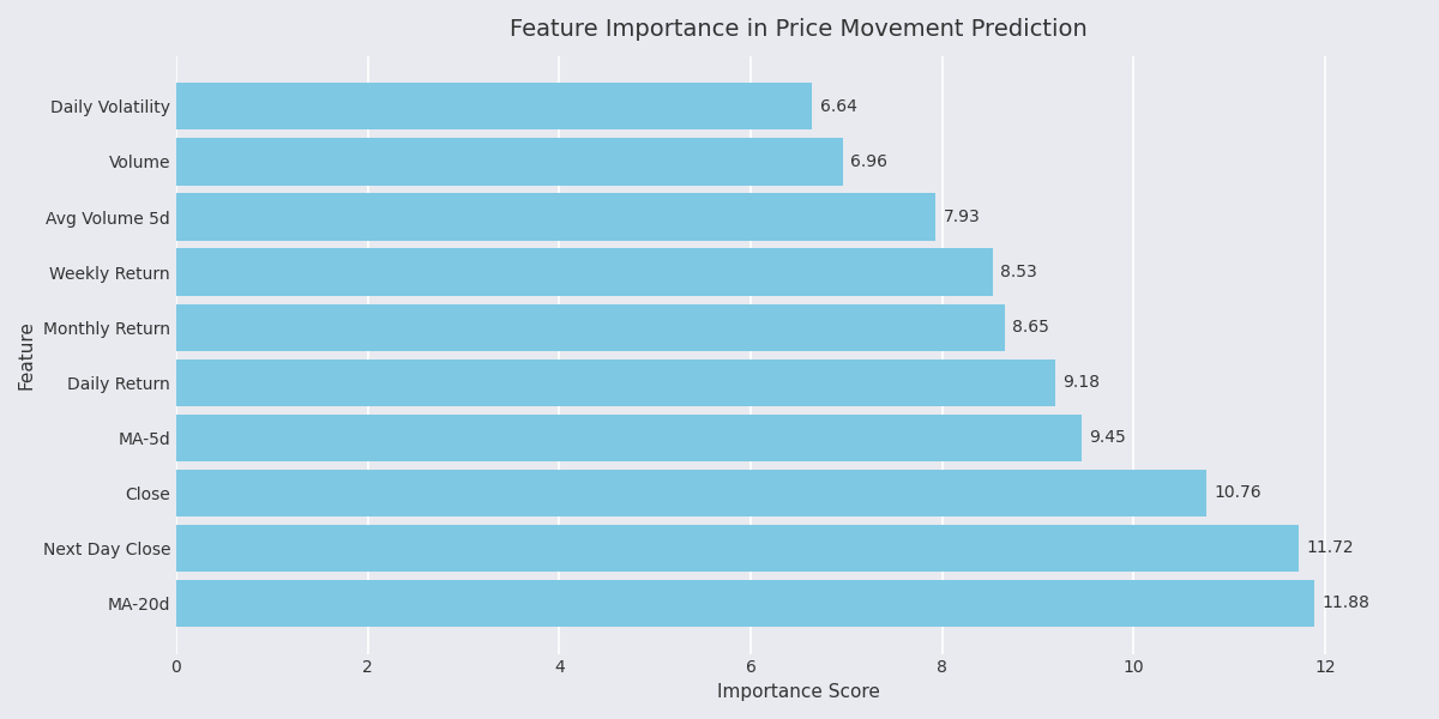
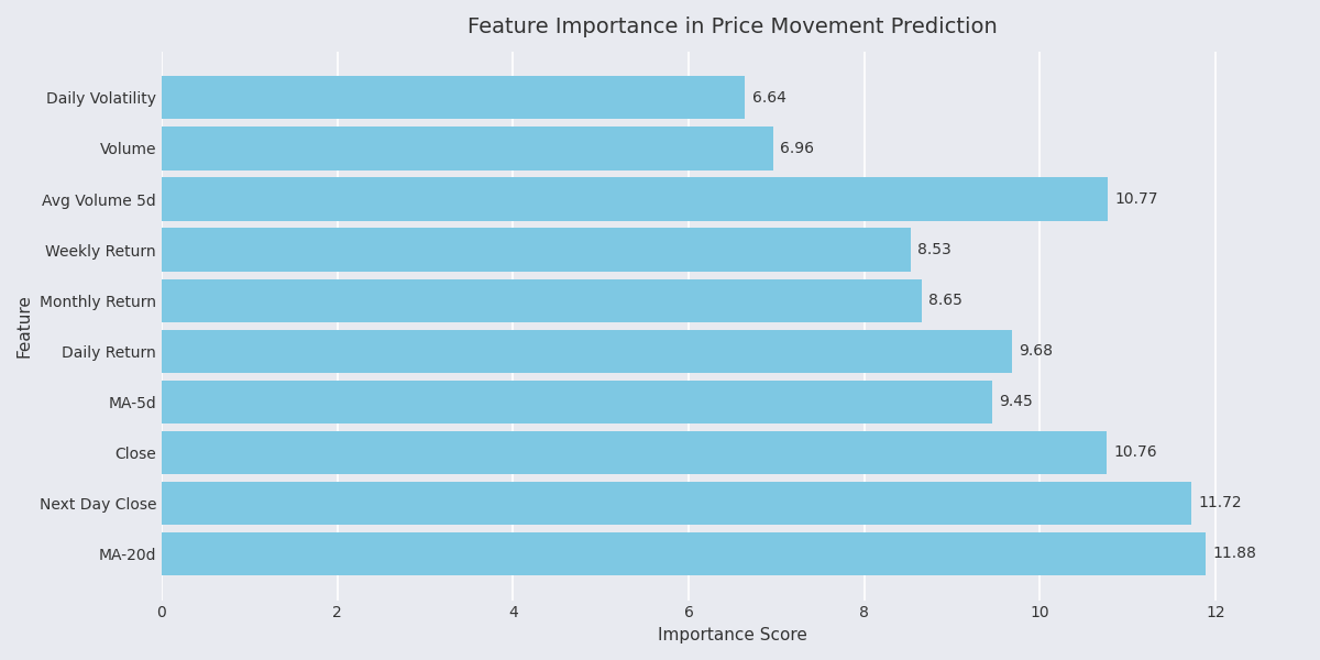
Avg Volume 5d: 7.93 -> 10.77
Daily Return: 9.18 -> 9.68
